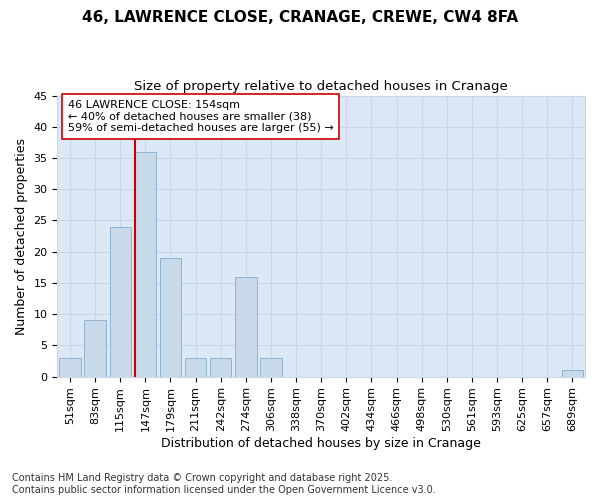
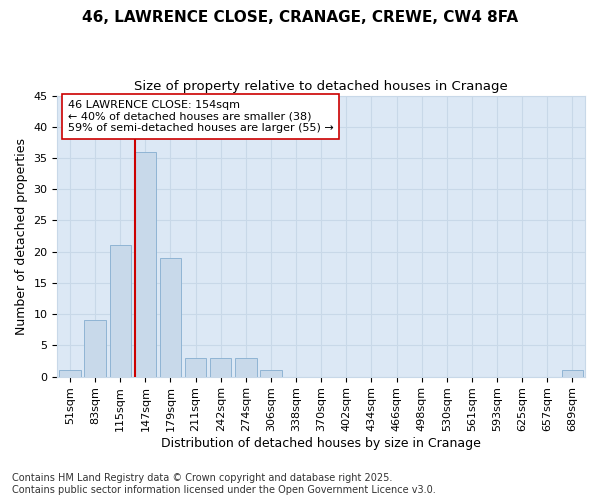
51sqm: 3 -> 1
115sqm: 24 -> 21
274sqm: 16 -> 3
306sqm: 3 -> 1
